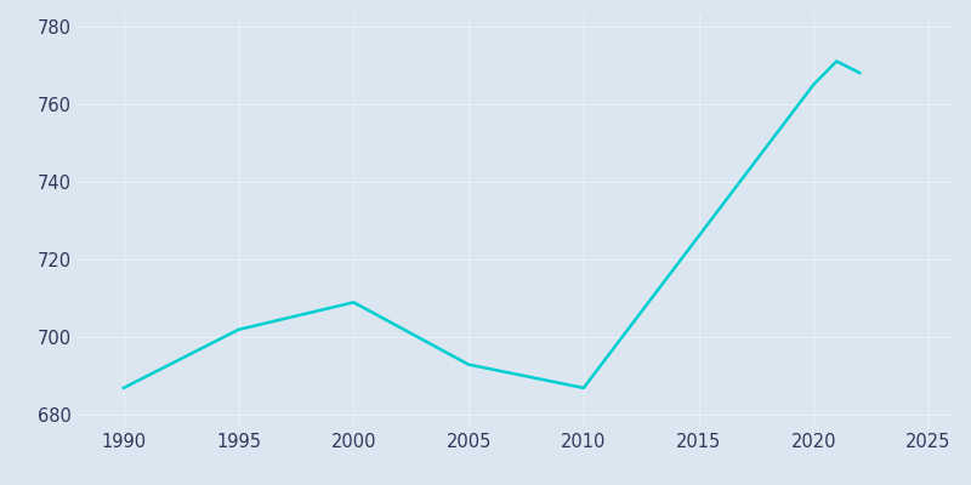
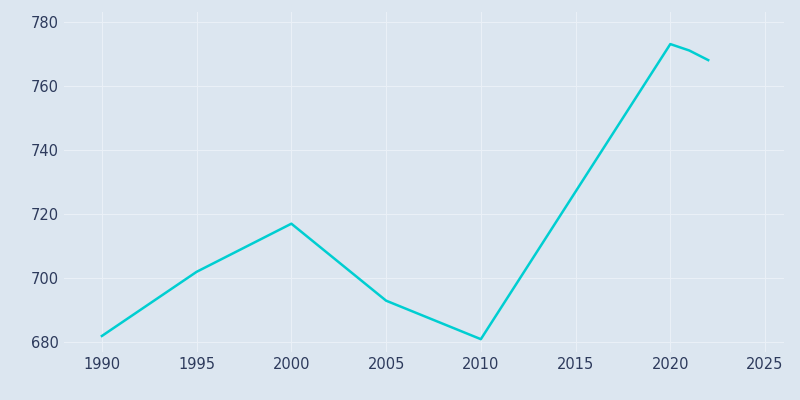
1990: 687 -> 682
2000: 709 -> 717
2010: 687 -> 681
2020: 765 -> 773
